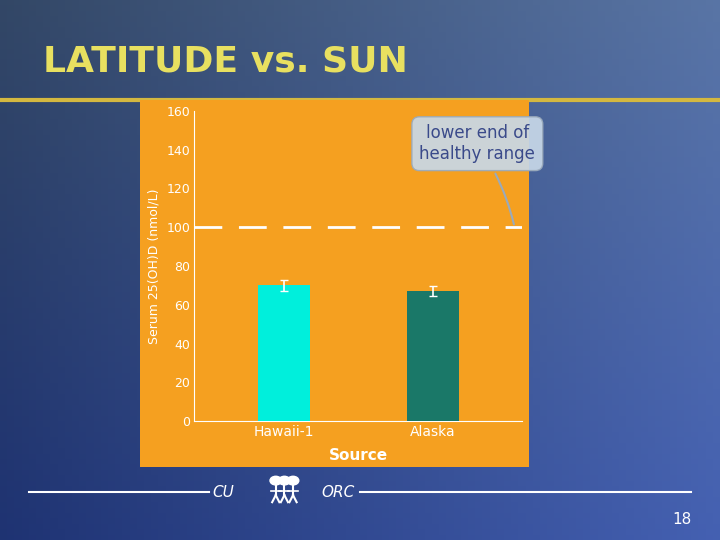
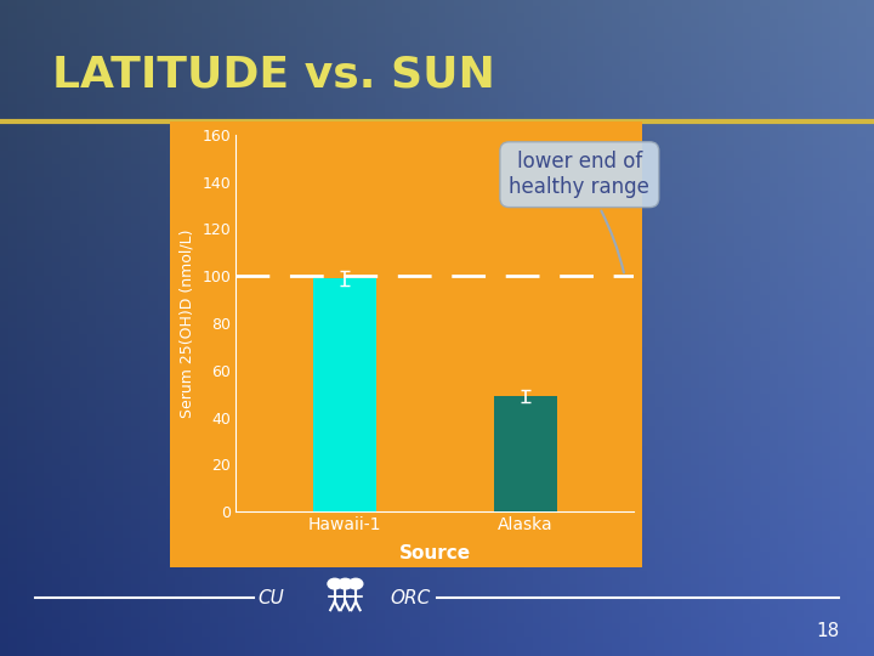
Hawaii-1: 70 -> 99
Alaska: 67 -> 49
